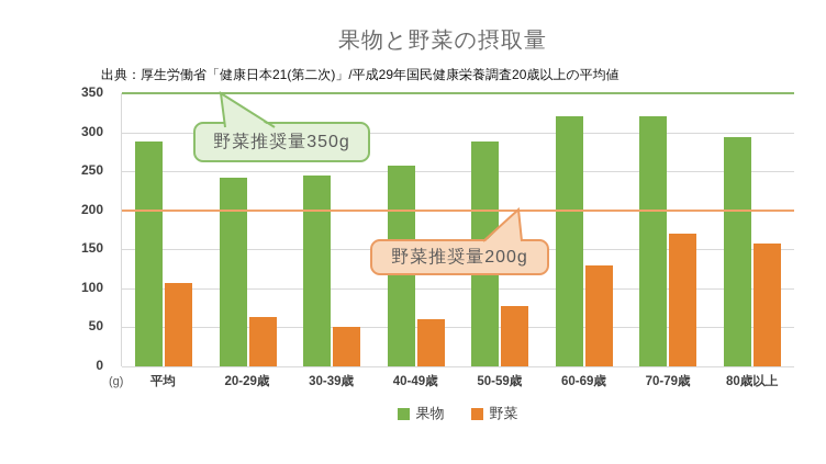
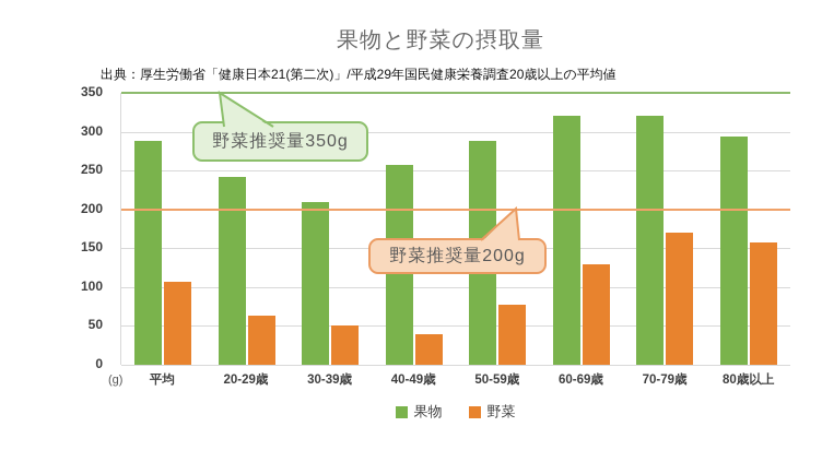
果物/30-39歳: 240 -> 210
野菜/40-49歳: 60 -> 40
